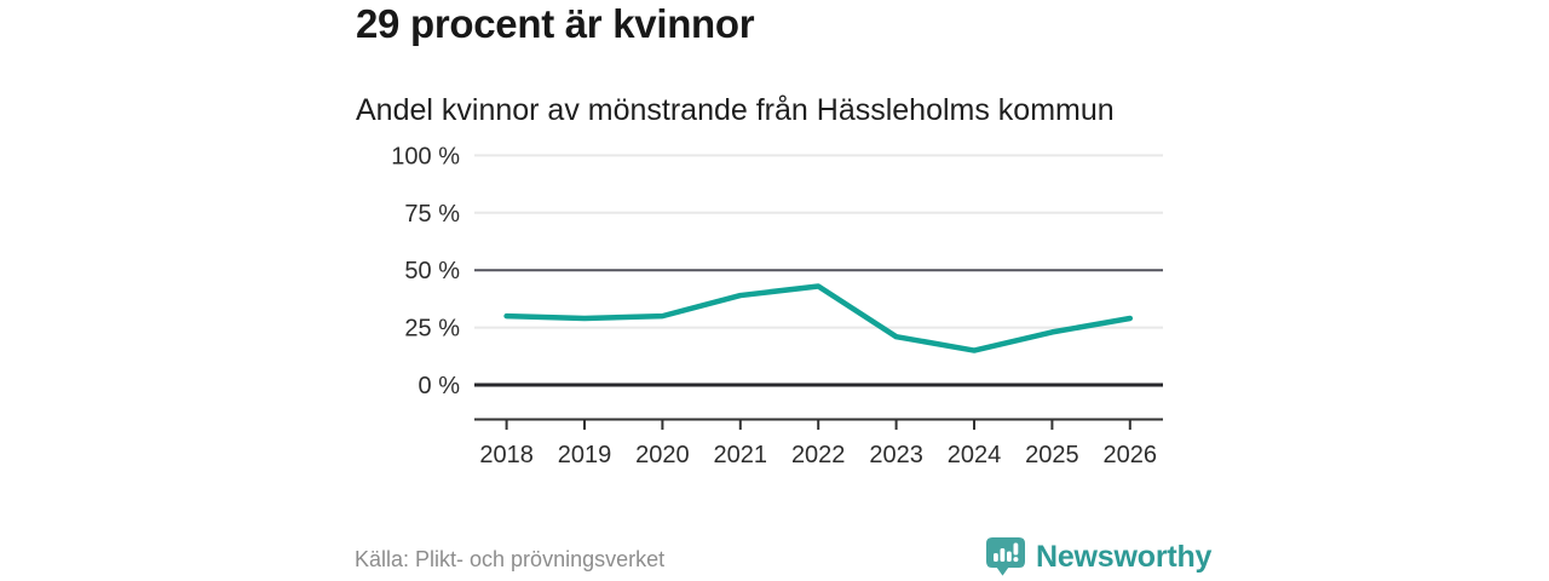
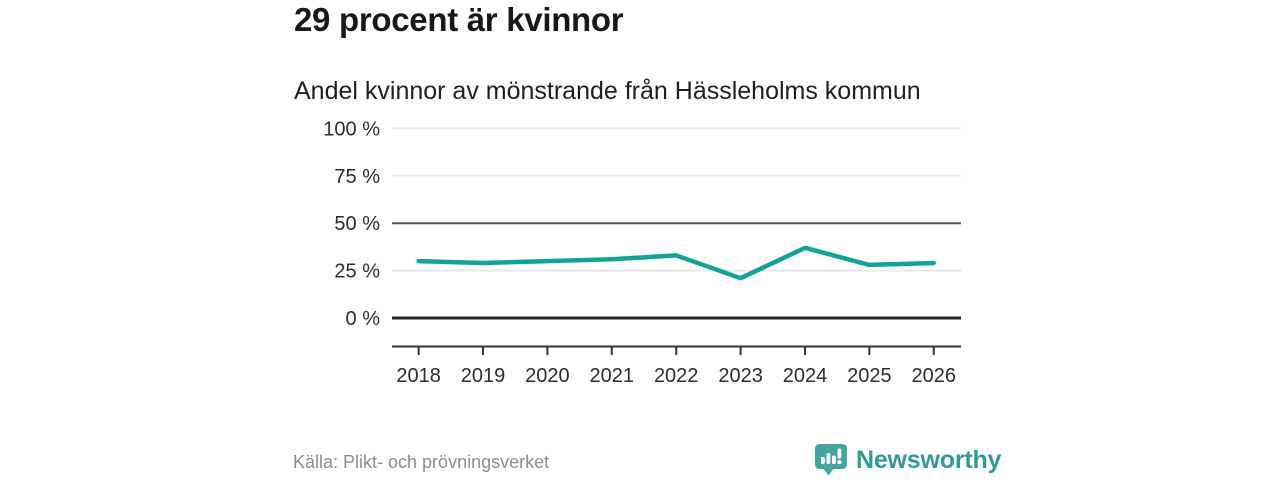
2021: 39% -> 31%
2022: 43% -> 33%
2024: 15% -> 37%
2025: 23% -> 28%
